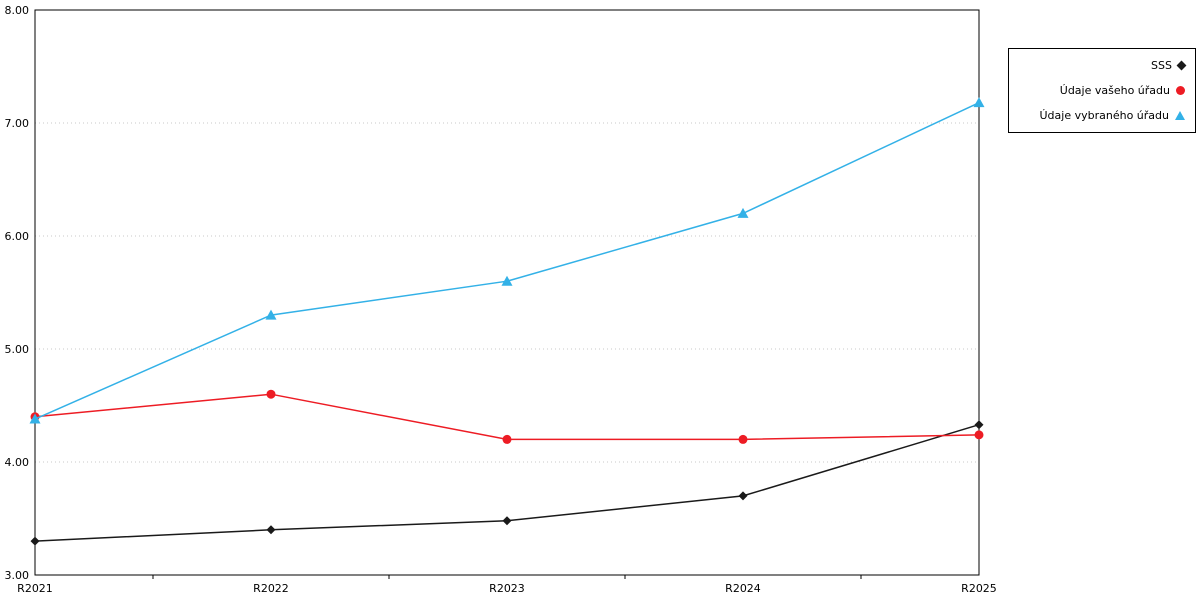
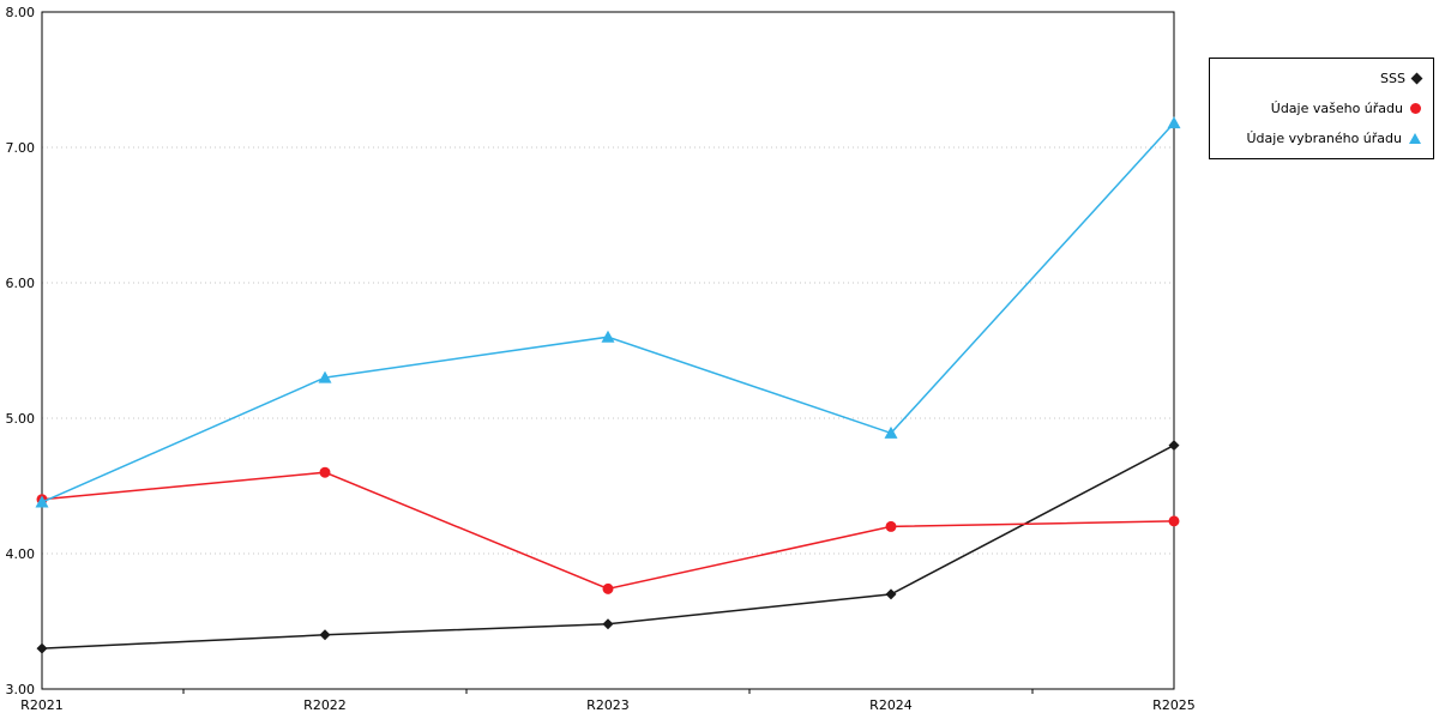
Údaje vašeho úřadu/R2023: 4.20 -> 3.74
Údaje vybraného úřadu/R2024: 6.20 -> 4.89
SSS/R2025: 4.33 -> 4.80
